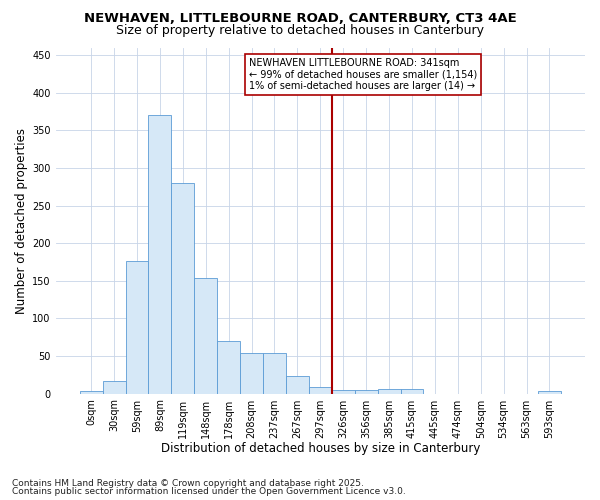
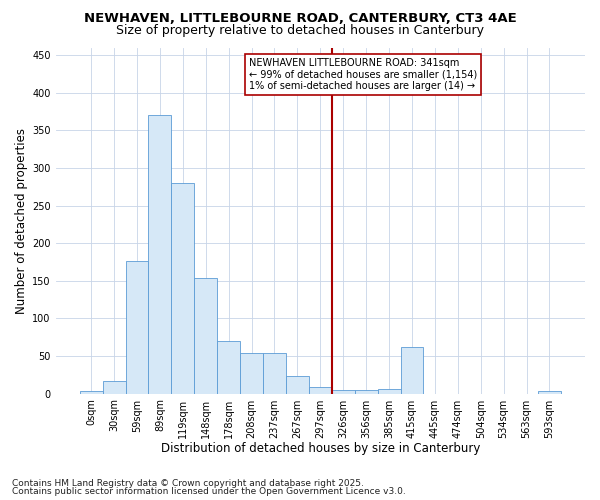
415sqm: 6 -> 62
